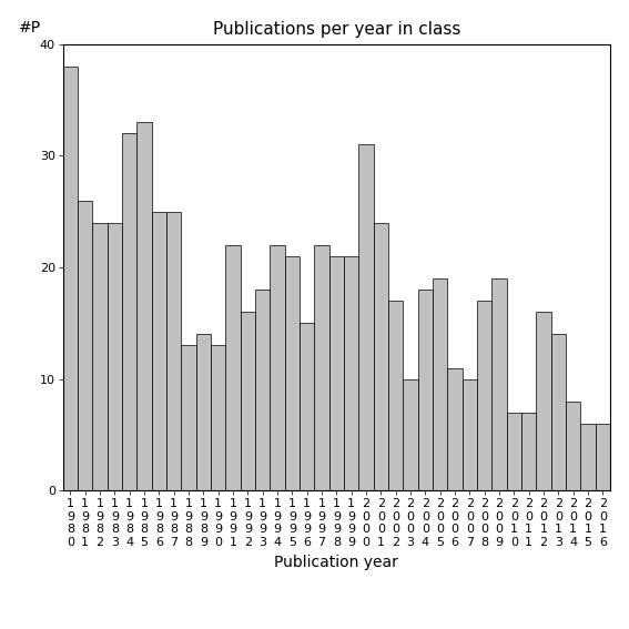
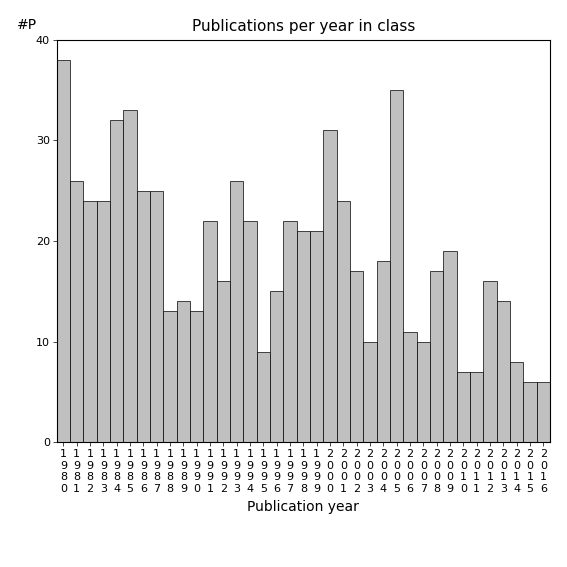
1 9 9 3: 18 -> 26
1 9 9 5: 21 -> 9
2 0 0 5: 19 -> 35
